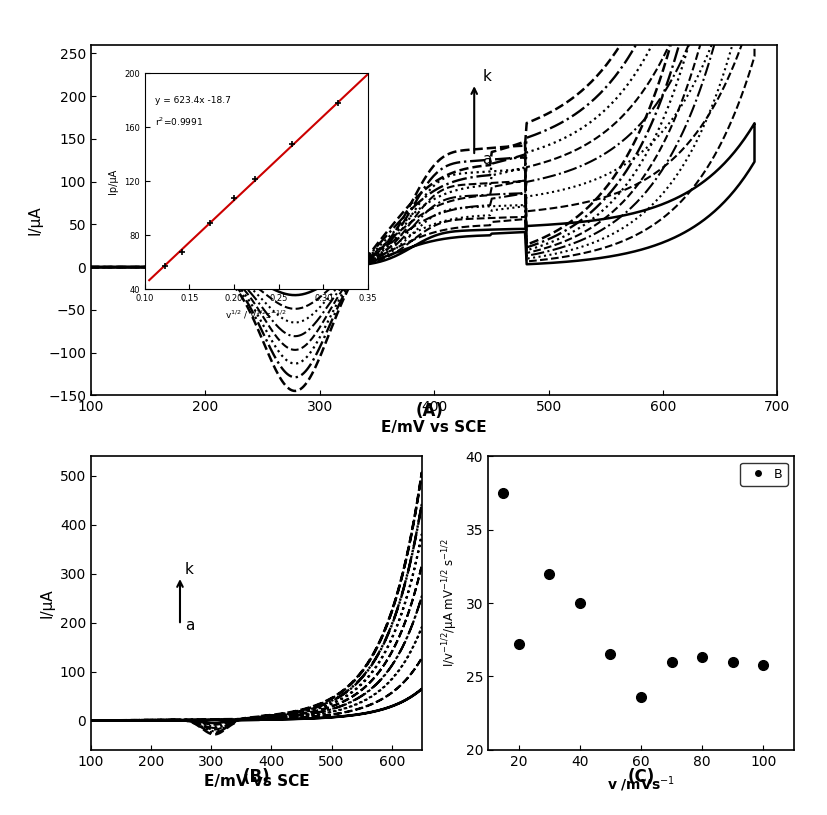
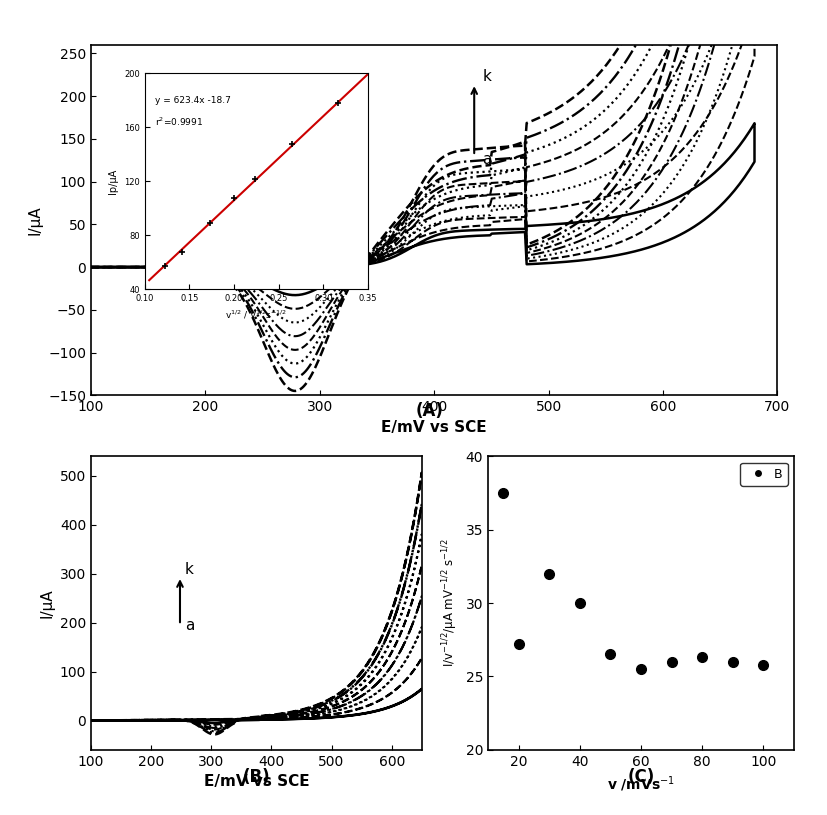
60: 23.6 -> 25.5
